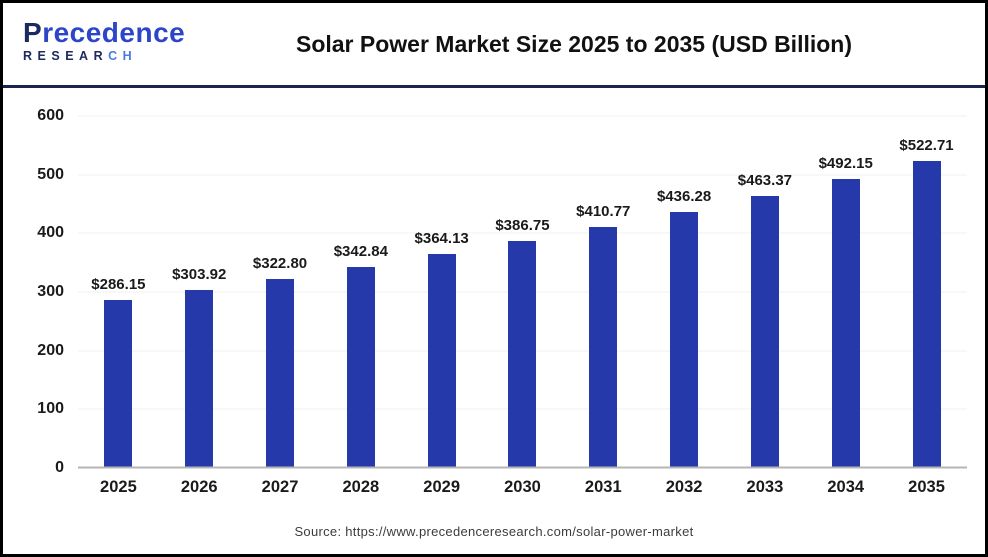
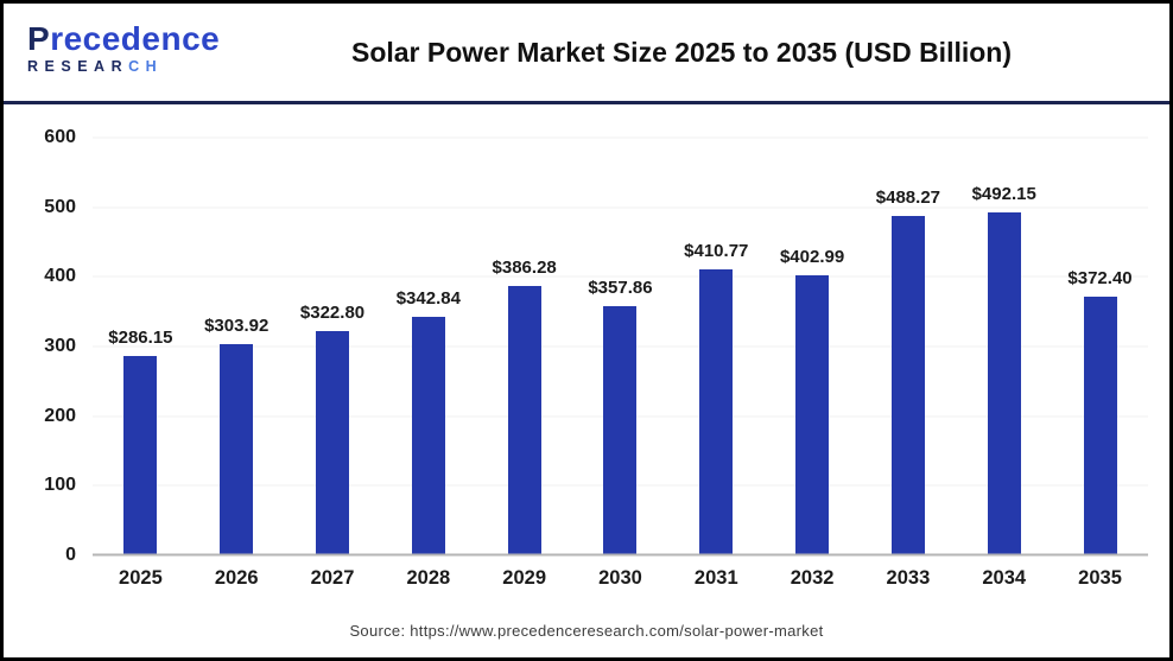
2029: $364.13 -> $386.28
2030: $386.75 -> $357.86
2032: $436.28 -> $402.99
2033: $463.37 -> $488.27
2035: $522.71 -> $372.40
